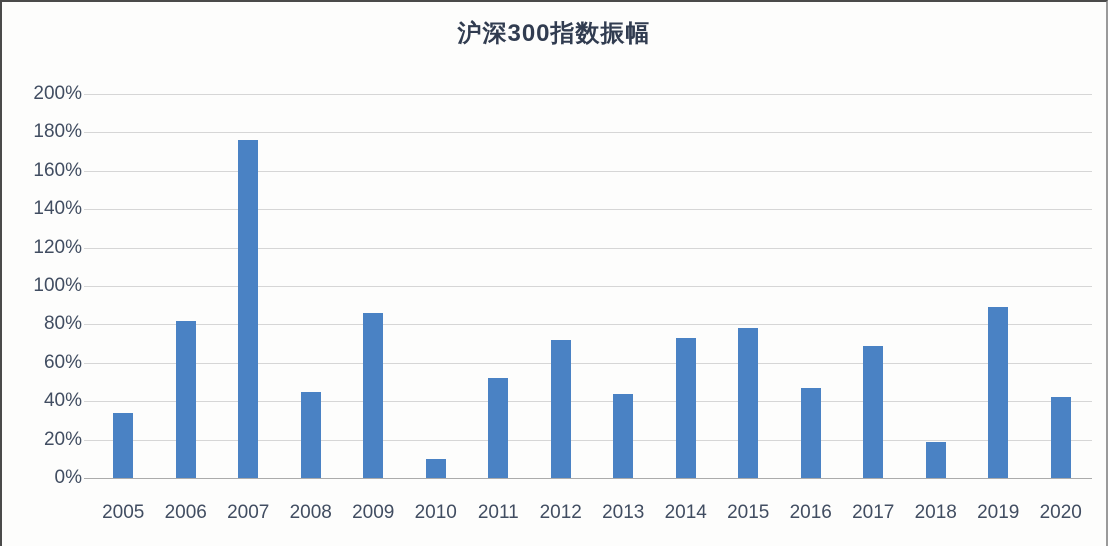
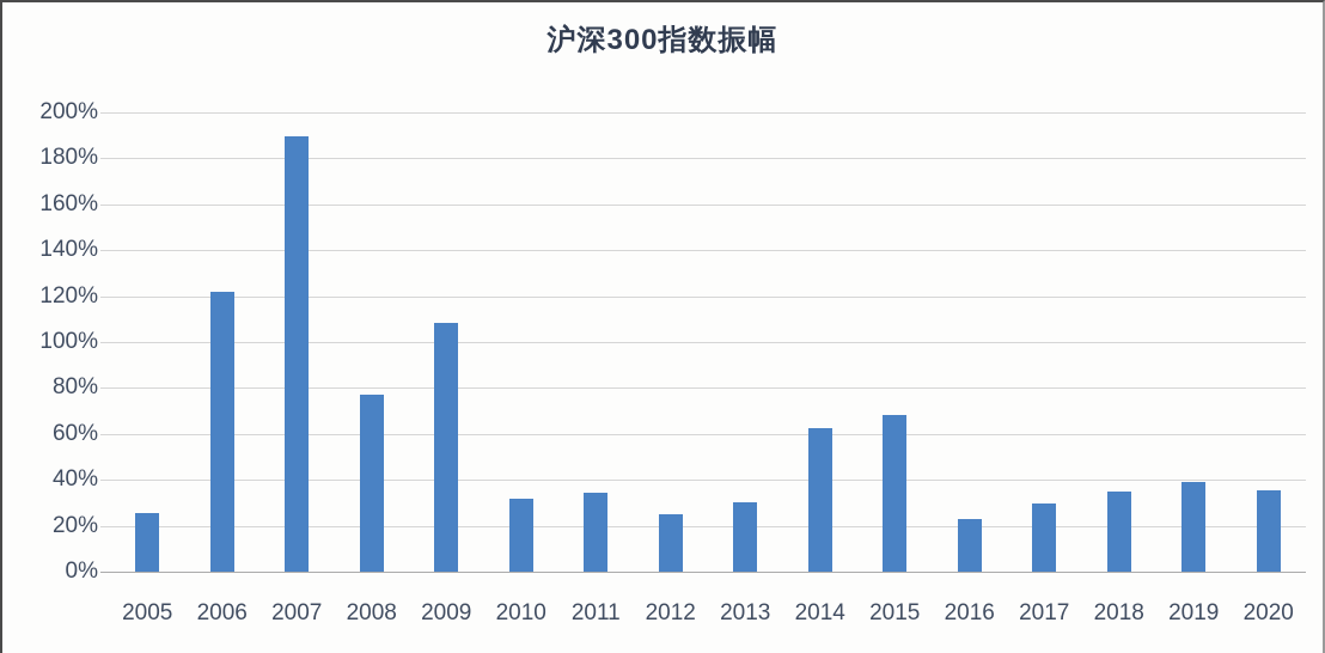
2005: 34% -> 25%
2006: 82% -> 122%
2007: 176% -> 190%
2008: 45% -> 77%
2009: 86% -> 108%
2010: 10% -> 32%
2011: 52% -> 35%
2012: 72% -> 25%
2013: 44% -> 30%
2014: 73% -> 62%
2015: 78% -> 68%
2016: 47% -> 23%
2017: 69% -> 30%
2018: 19% -> 35%
2019: 89% -> 39%
2020: 42% -> 35%
